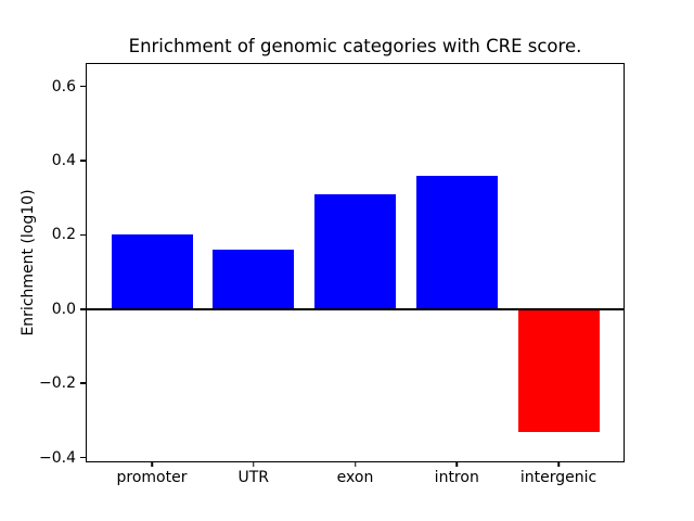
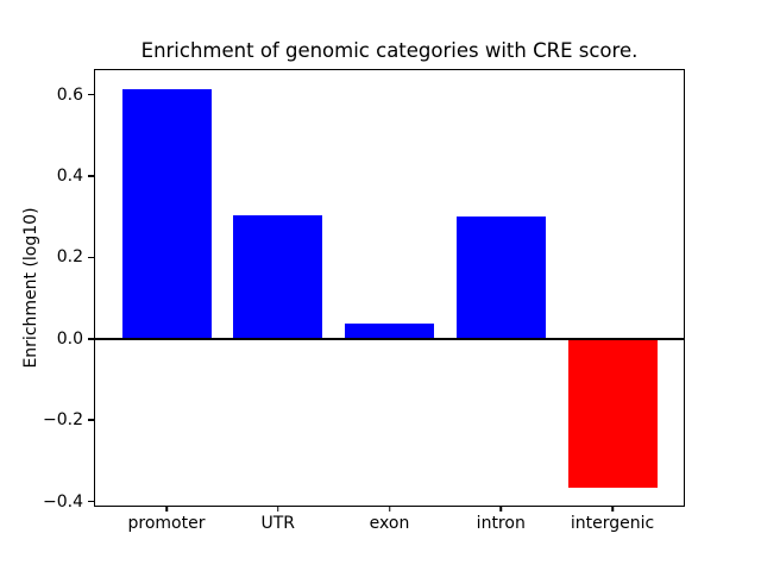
promoter: 0.20 -> 0.61
UTR: 0.16 -> 0.30
exon: 0.31 -> 0.04
intron: 0.36 -> 0.30
intergenic: -0.33 -> -0.36
